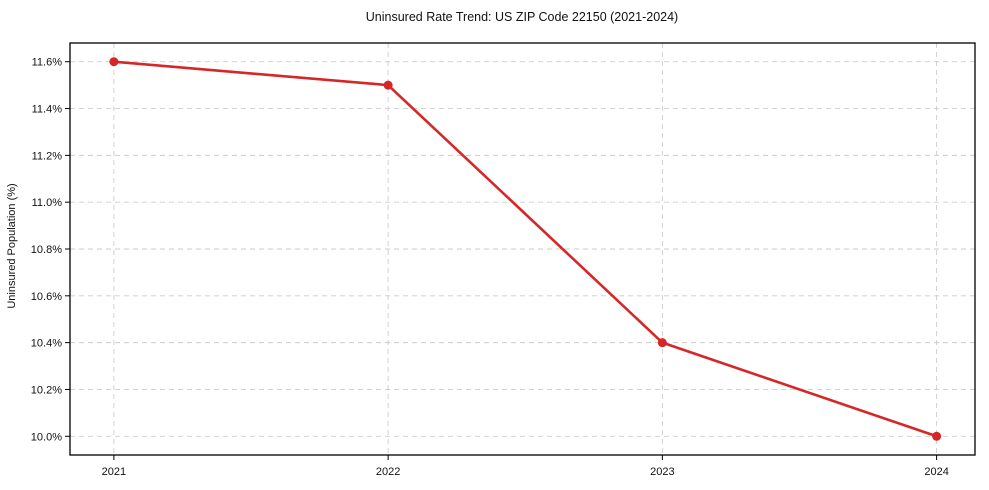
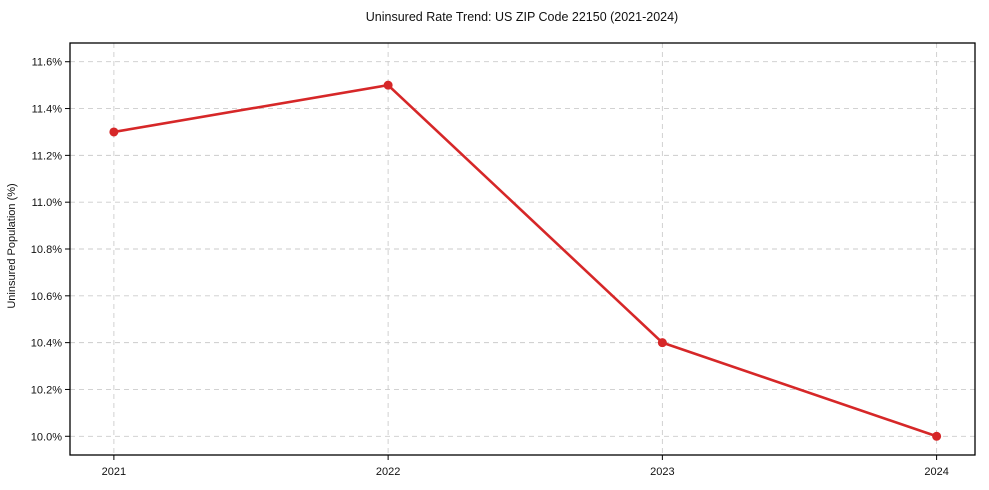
2021: 11.6% -> 11.3%
